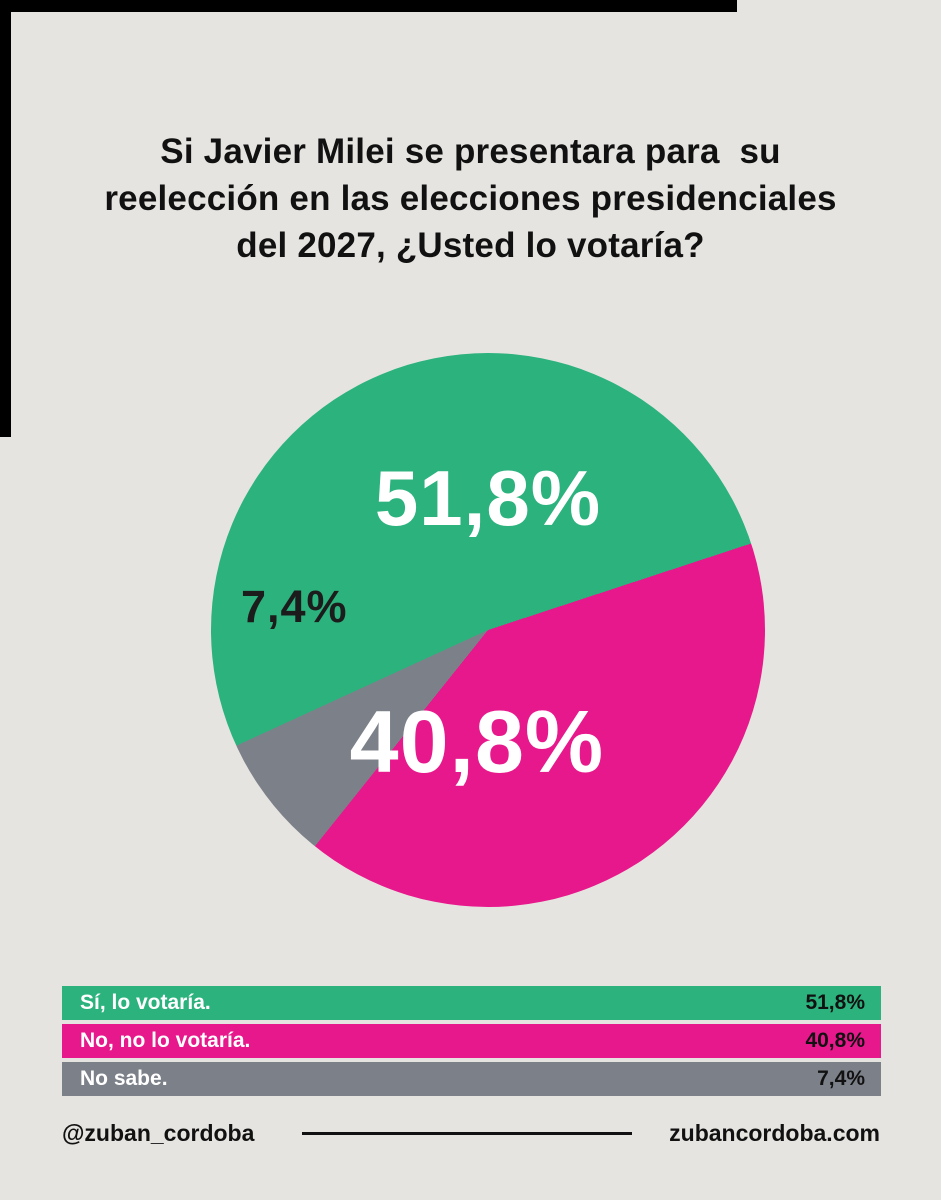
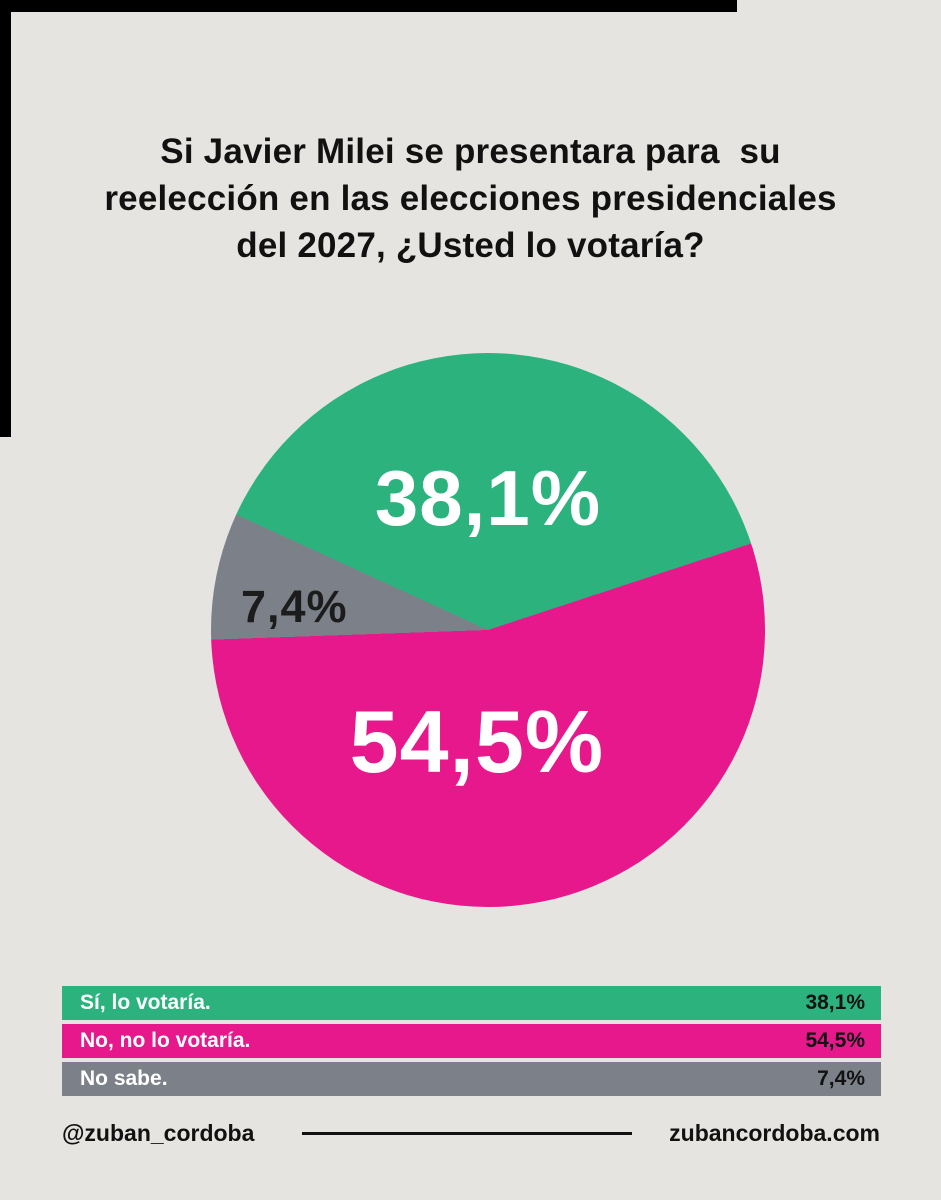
Sí, lo votaría.: 51,8% -> 38,1%
No, no lo votaría.: 40,8% -> 54,5%
